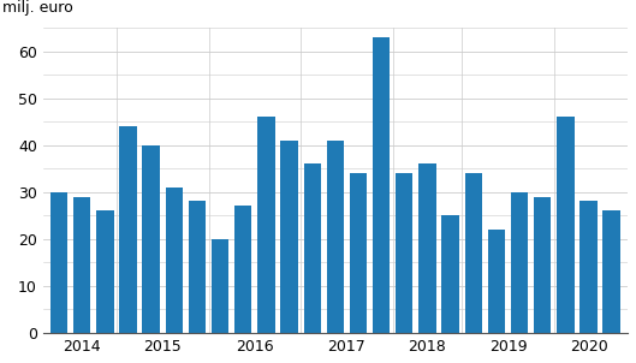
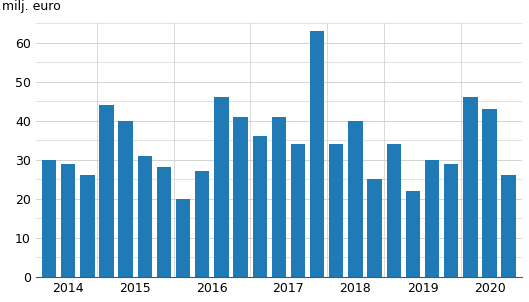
2018: 36 -> 40
2020: 28 -> 43
